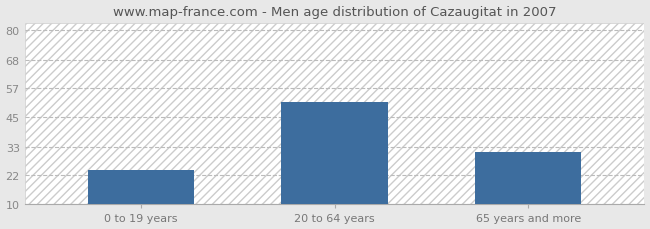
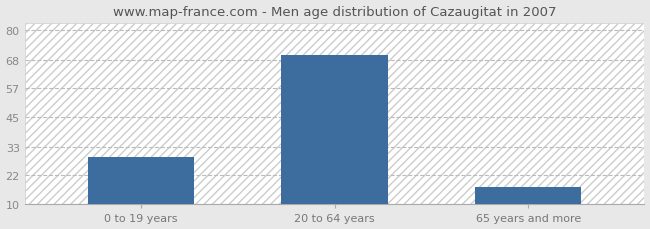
0 to 19 years: 24 -> 29
20 to 64 years: 51 -> 70
65 years and more: 31 -> 17
